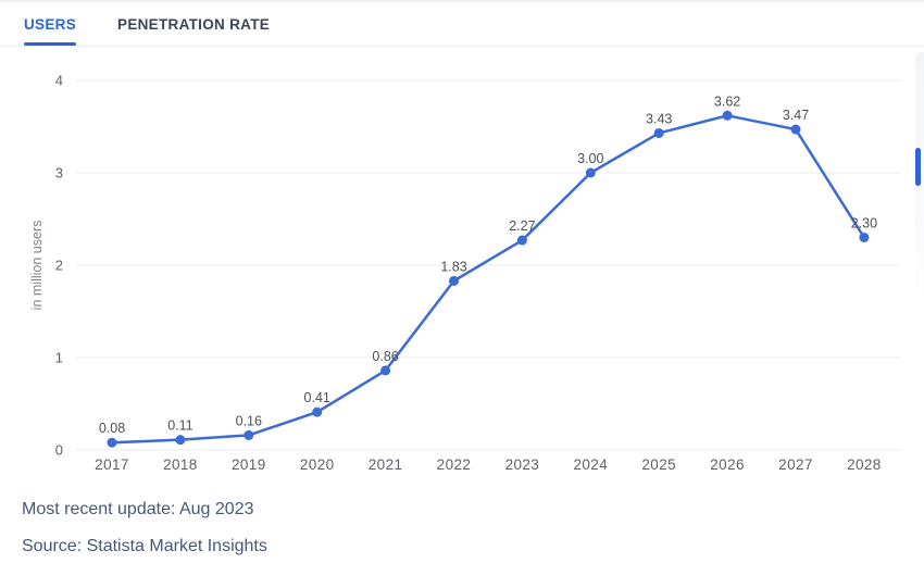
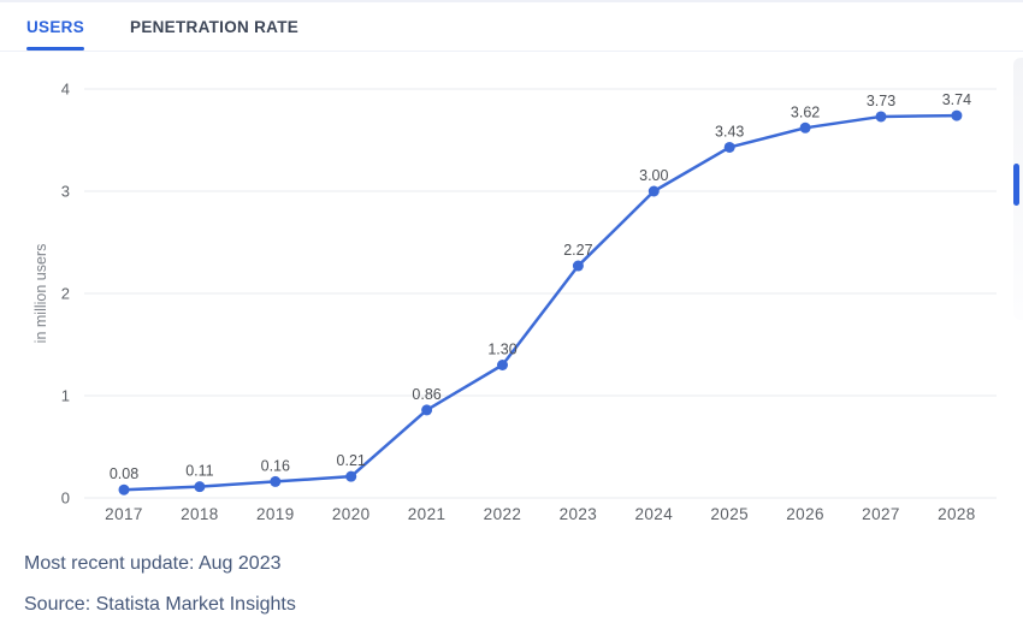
2020: 0.41 -> 0.21
2022: 1.83 -> 1.30
2027: 3.47 -> 3.73
2028: 2.30 -> 3.74
